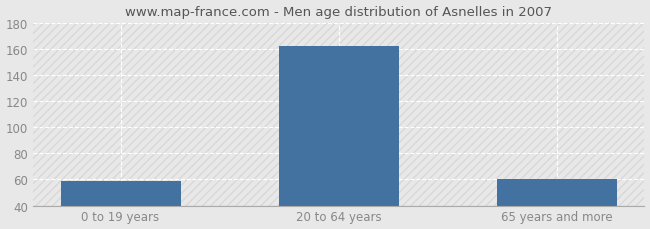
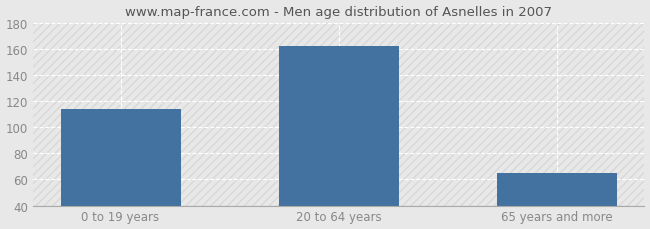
0 to 19 years: 59 -> 114
65 years and more: 60 -> 65
